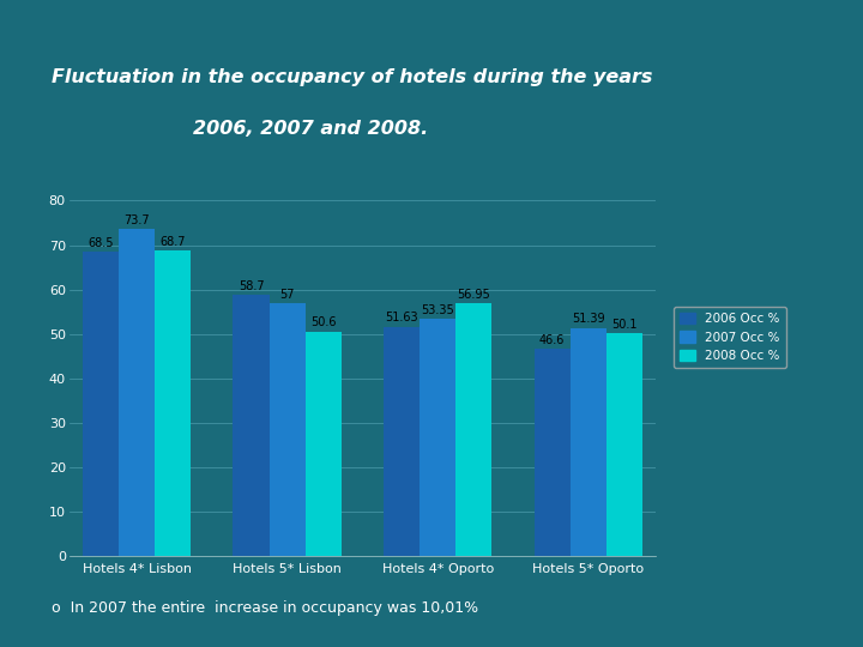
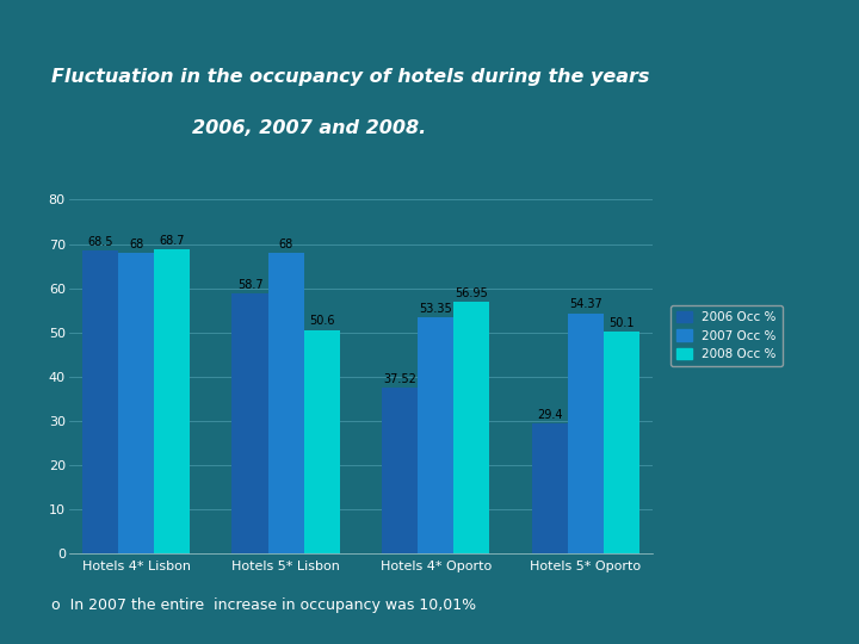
2007 Occ %/Hotels 4* Lisbon: 73.7 -> 68
2007 Occ %/Hotels 5* Lisbon: 57 -> 68
2006 Occ %/Hotels 4* Oporto: 51.63 -> 37.52
2006 Occ %/Hotels 5* Oporto: 46.6 -> 29.4
2007 Occ %/Hotels 5* Oporto: 51.39 -> 54.37
